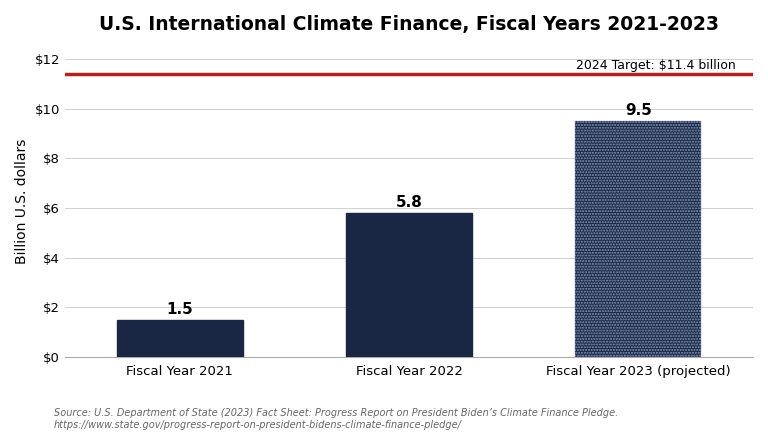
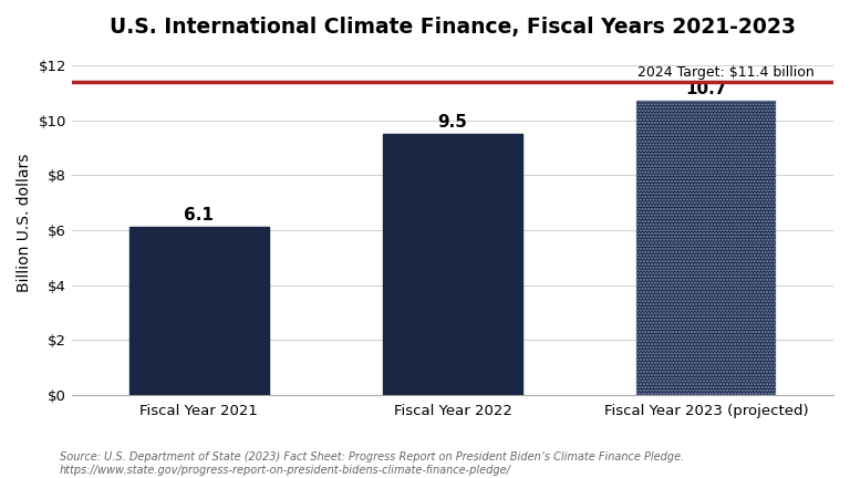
Fiscal Year 2021: 1.5 -> 6.1
Fiscal Year 2022: 5.8 -> 9.5
Fiscal Year 2023 (projected): 9.5 -> 10.7
